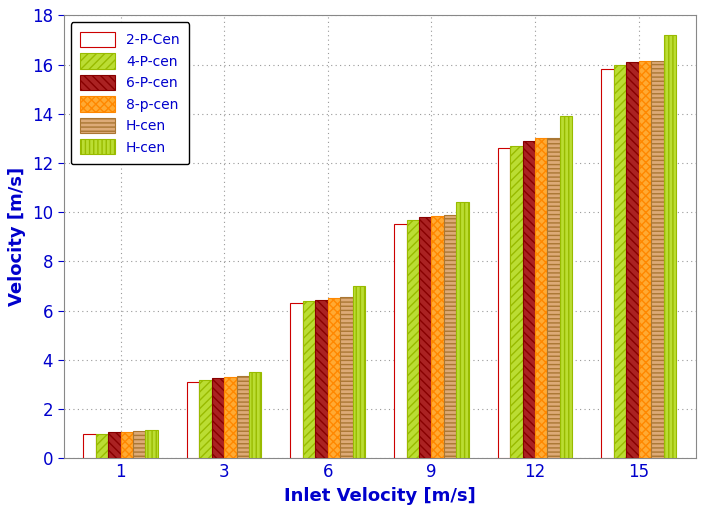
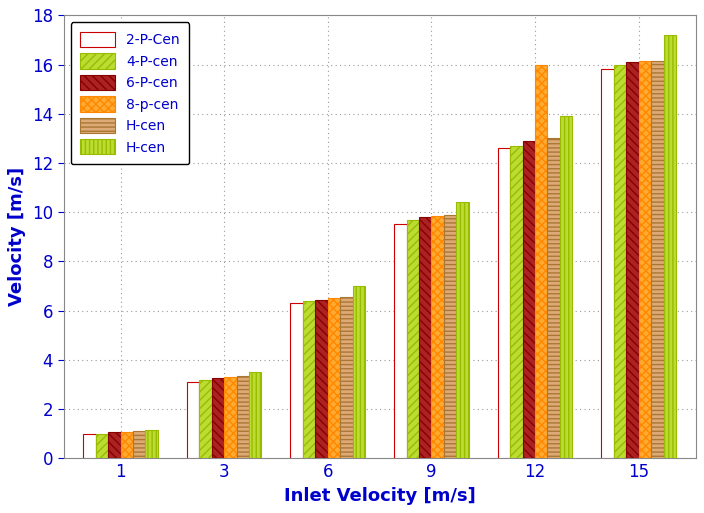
8-p-cen/12: 13.00 -> 16.00
